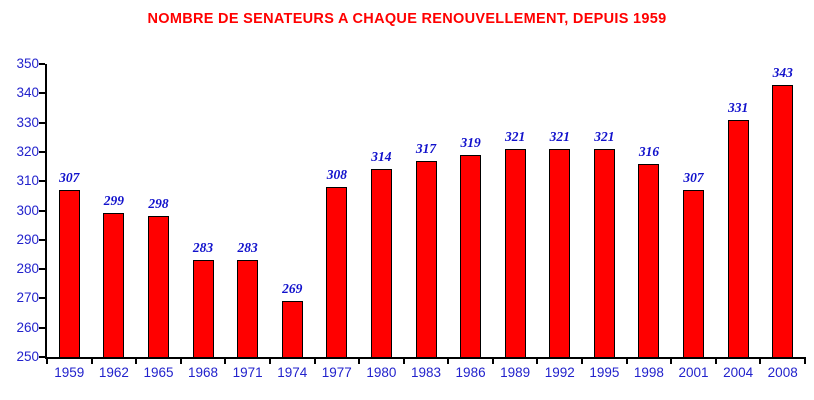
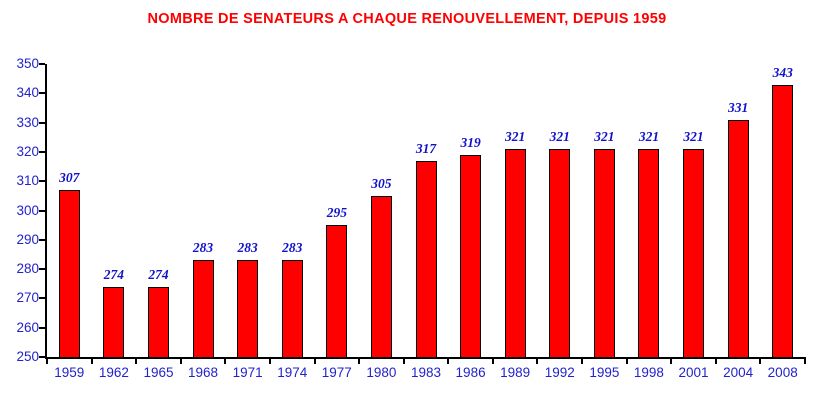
1962: 299 -> 274
1965: 298 -> 274
1974: 269 -> 283
1977: 308 -> 295
1980: 314 -> 305
1998: 316 -> 321
2001: 307 -> 321
